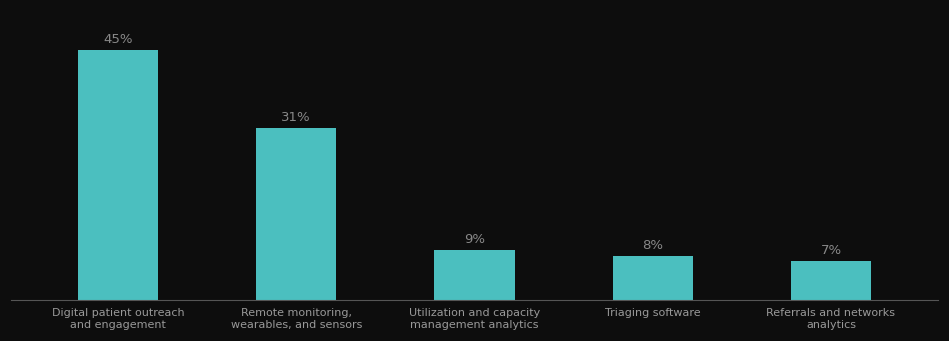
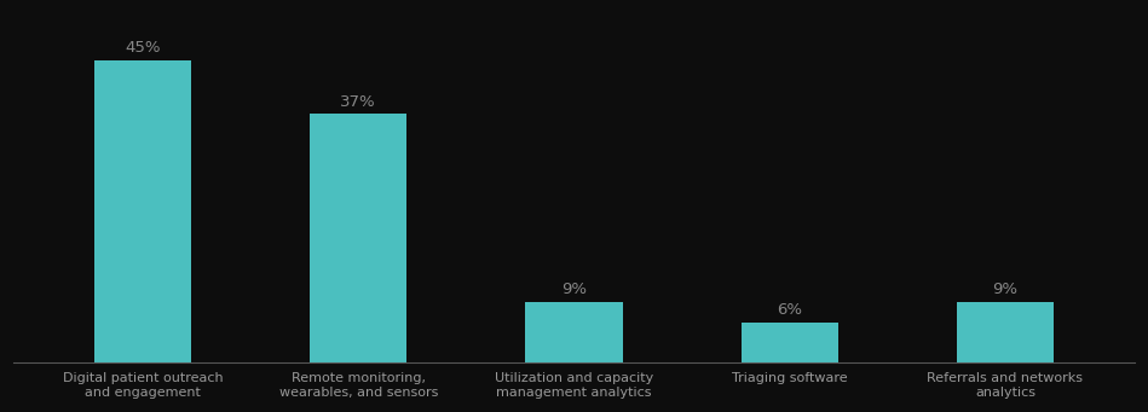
Remote monitoring, wearables, and sensors: 31% -> 37%
Triaging software: 8% -> 6%
Referrals and networks analytics: 7% -> 9%
